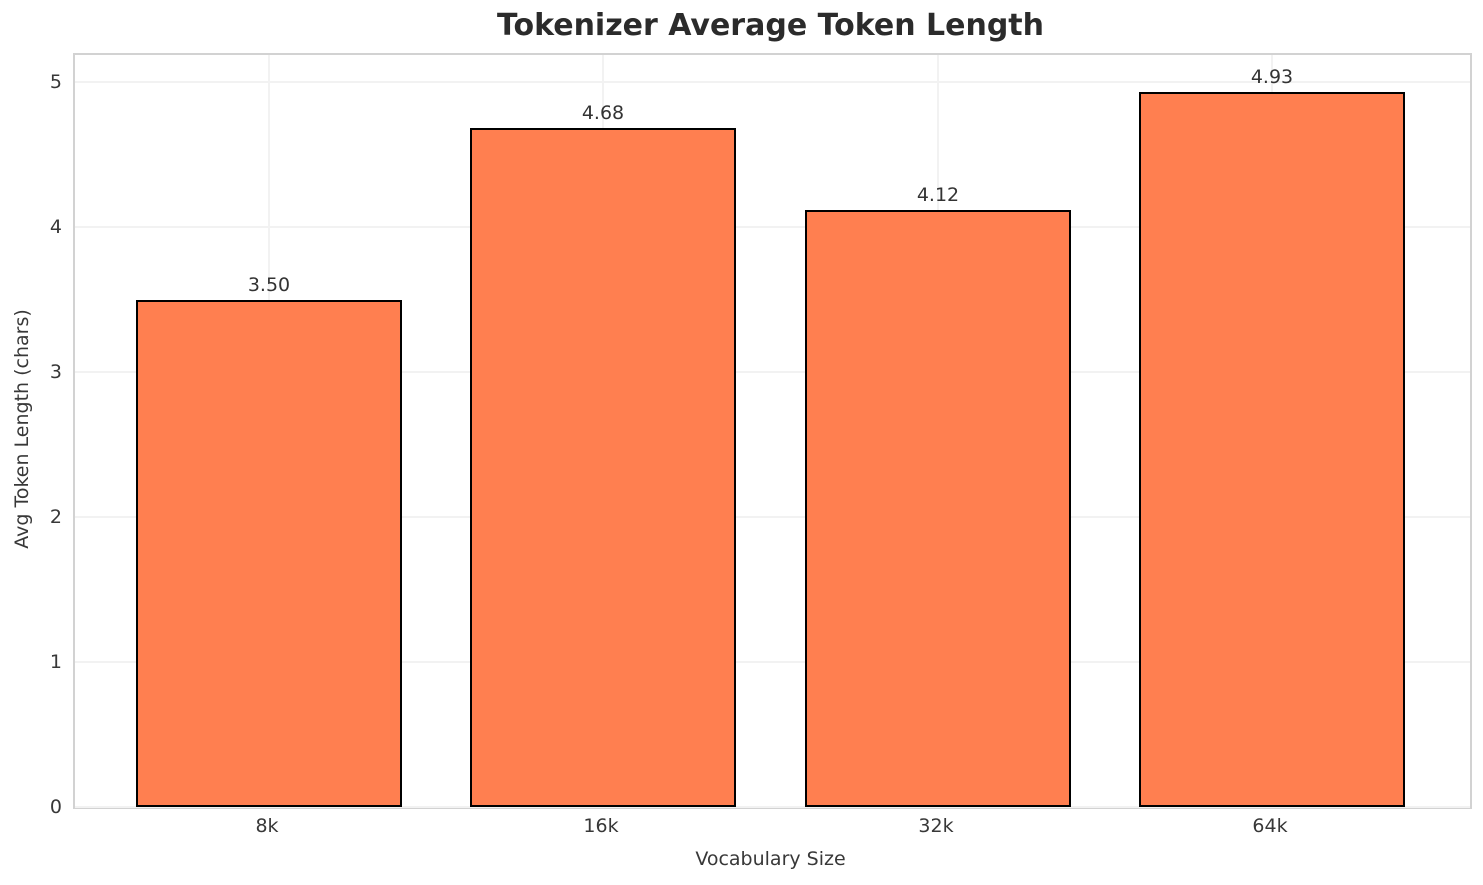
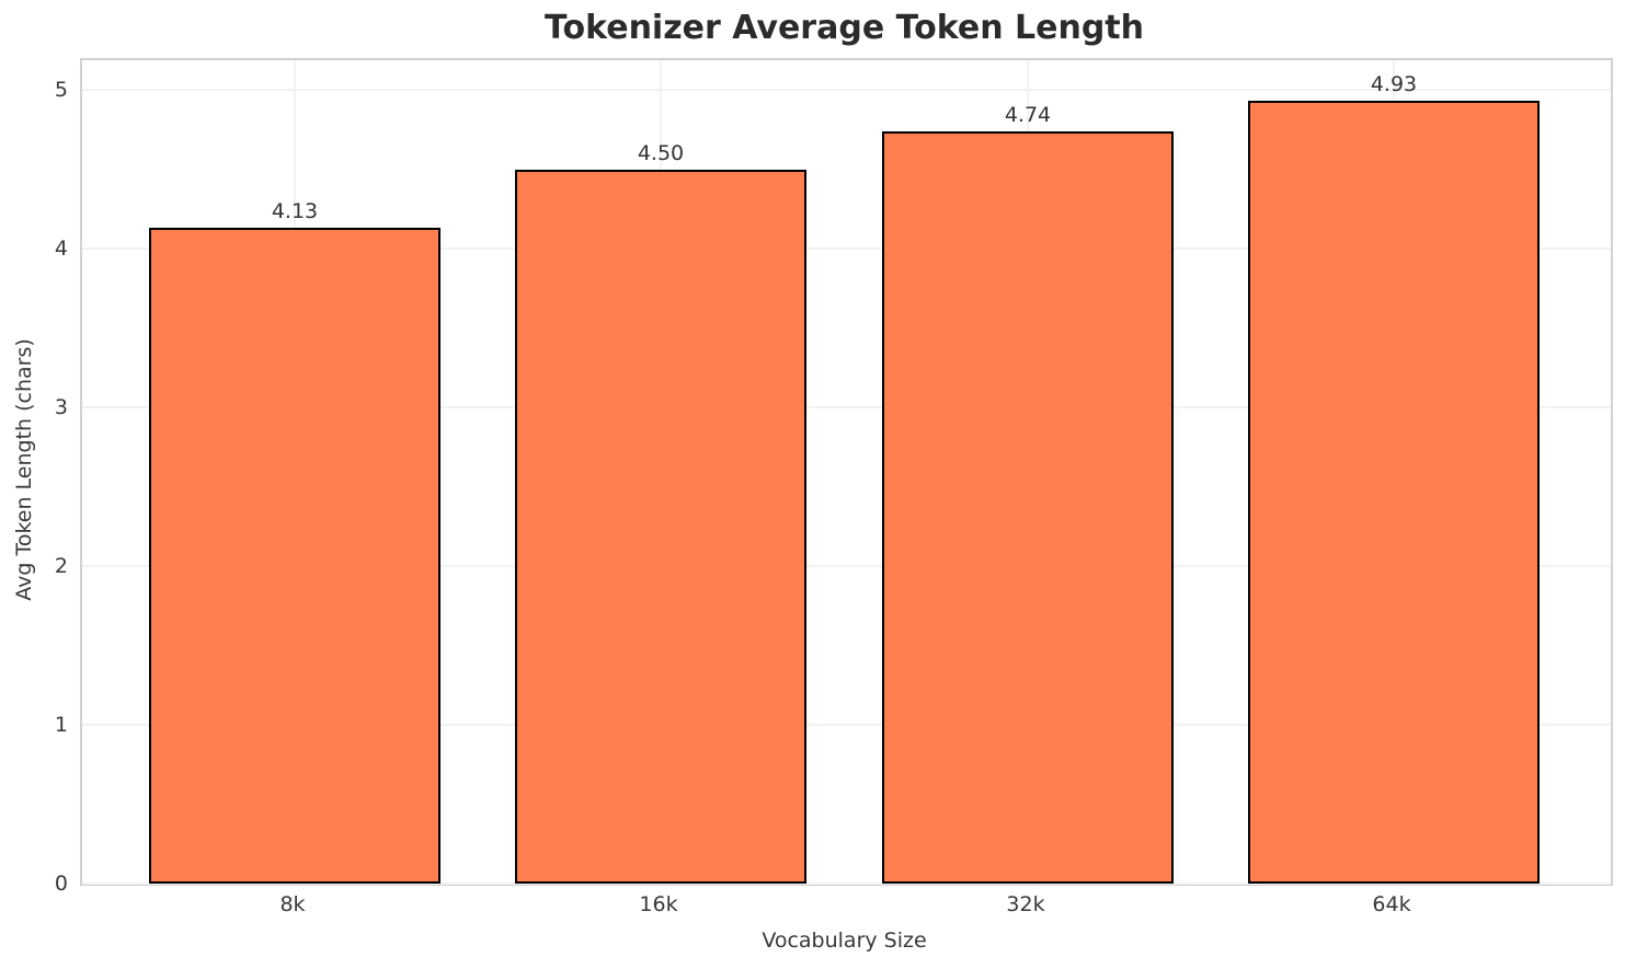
8k: 3.50 -> 4.13
16k: 4.68 -> 4.50
32k: 4.12 -> 4.74
